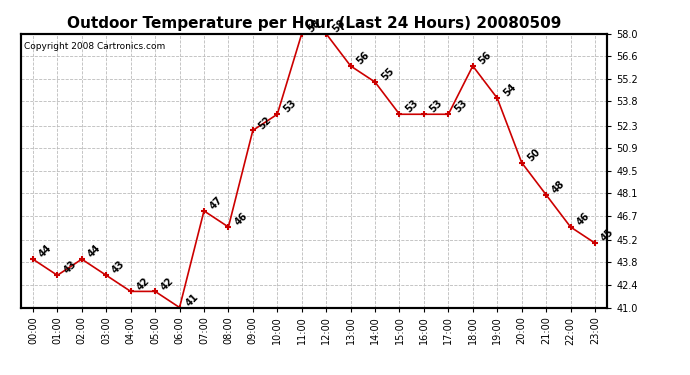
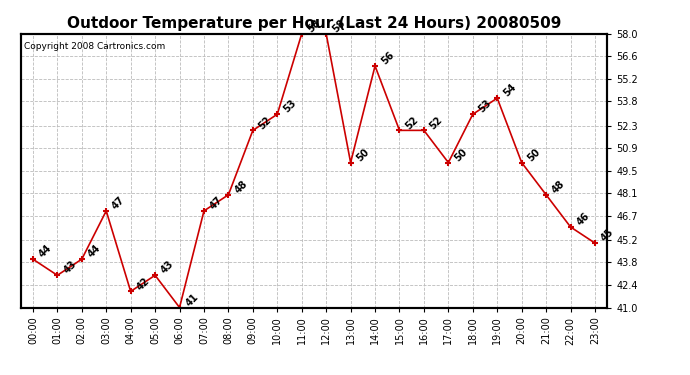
03:00: 43 -> 47
05:00: 42 -> 43
08:00: 46 -> 48
13:00: 56 -> 50
14:00: 55 -> 56
15:00: 53 -> 52
16:00: 53 -> 52
17:00: 53 -> 50
18:00: 56 -> 53
